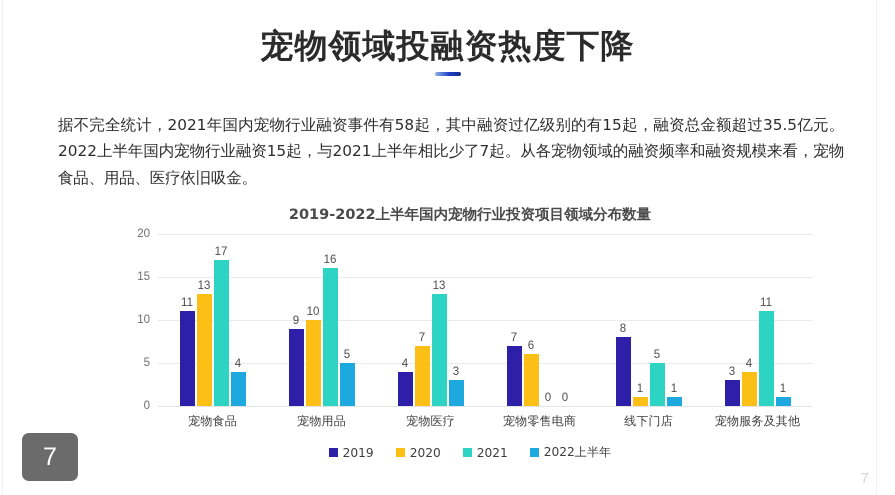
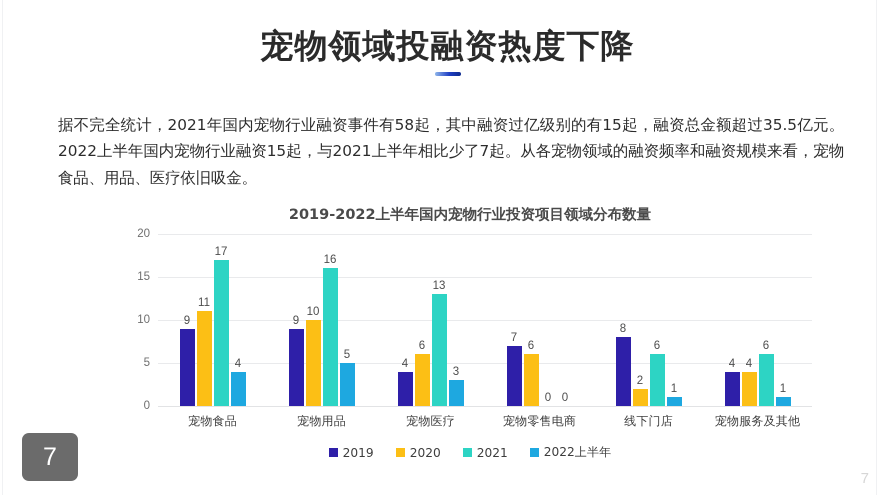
2019/宠物食品: 11 -> 9
2020/宠物食品: 13 -> 11
2020/宠物医疗: 7 -> 6
2020/线下门店: 1 -> 2
2021/线下门店: 5 -> 6
2019/宠物服务及其他: 3 -> 4
2021/宠物服务及其他: 11 -> 6
